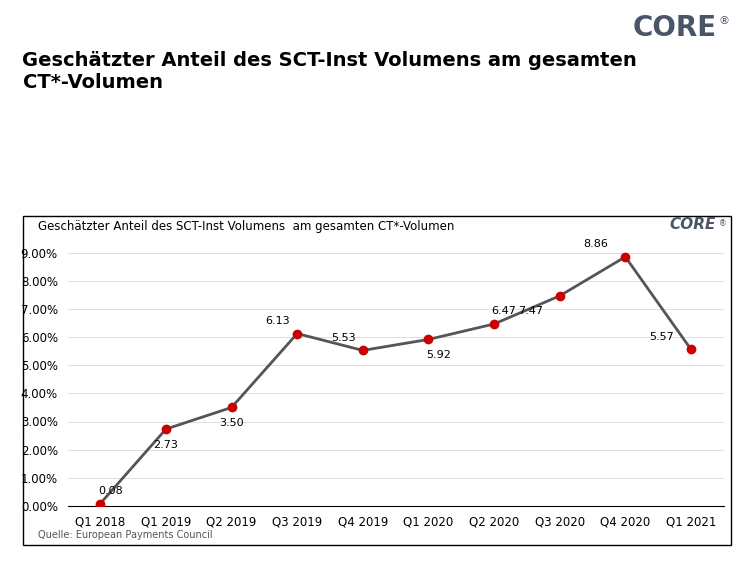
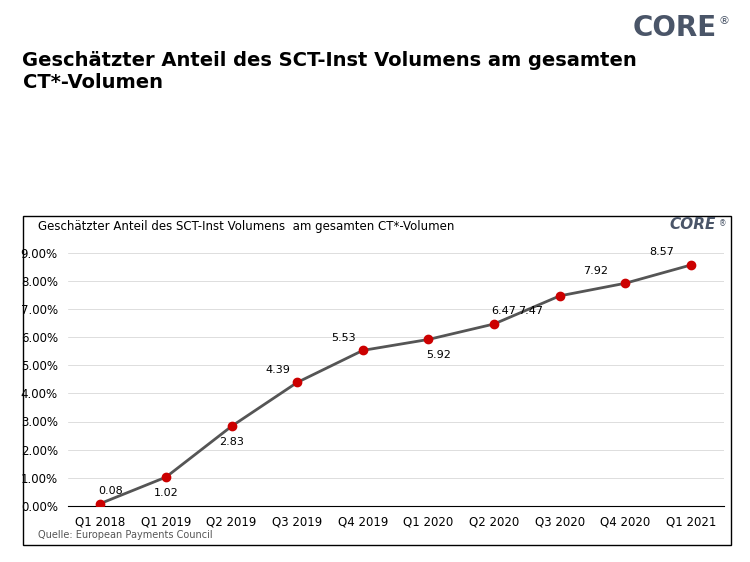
Q1 2019: 2.73 -> 1.02
Q2 2019: 3.50 -> 2.83
Q3 2019: 6.13 -> 4.39
Q4 2020: 8.86 -> 7.92
Q1 2021: 5.57 -> 8.57
